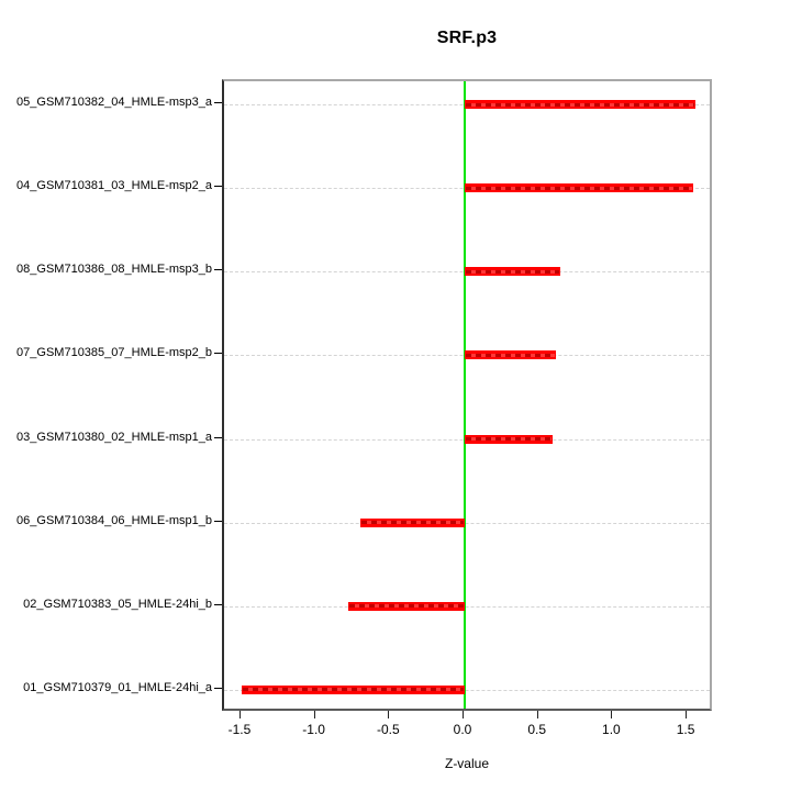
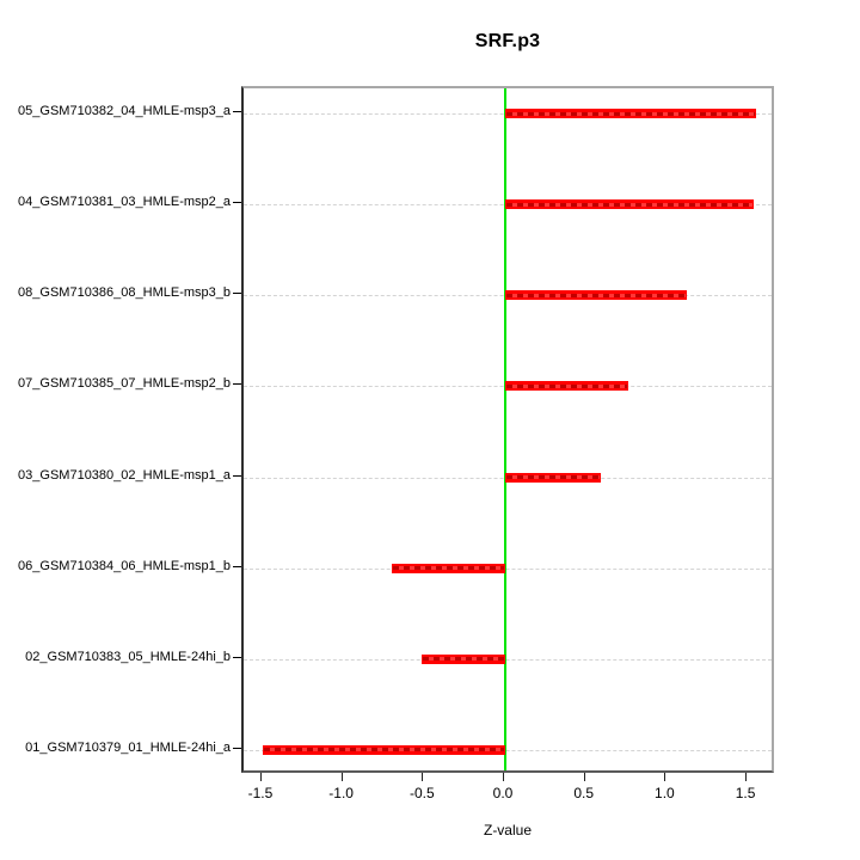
08_GSM710386_08_HMLE-msp3_b: 0.64 -> 1.12
07_GSM710385_07_HMLE-msp2_b: 0.61 -> 0.76
02_GSM710383_05_HMLE-24hi_b: -0.78 -> -0.52
